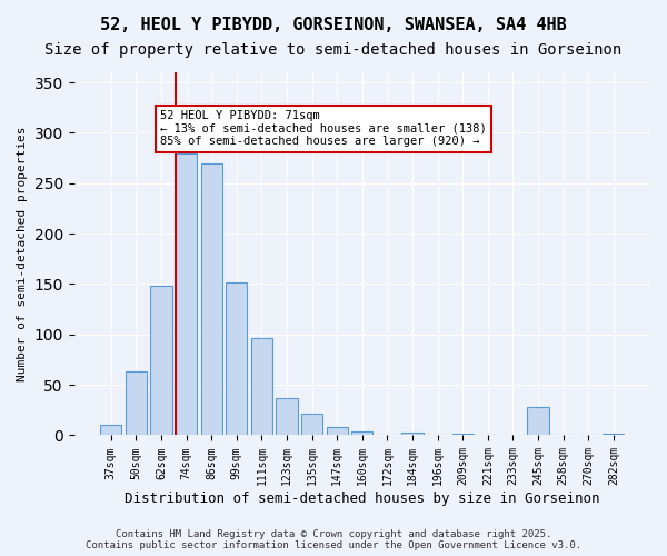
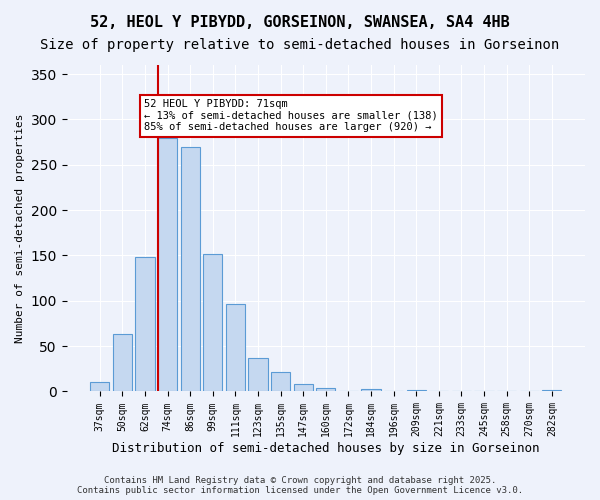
245sqm: 28 -> 1
